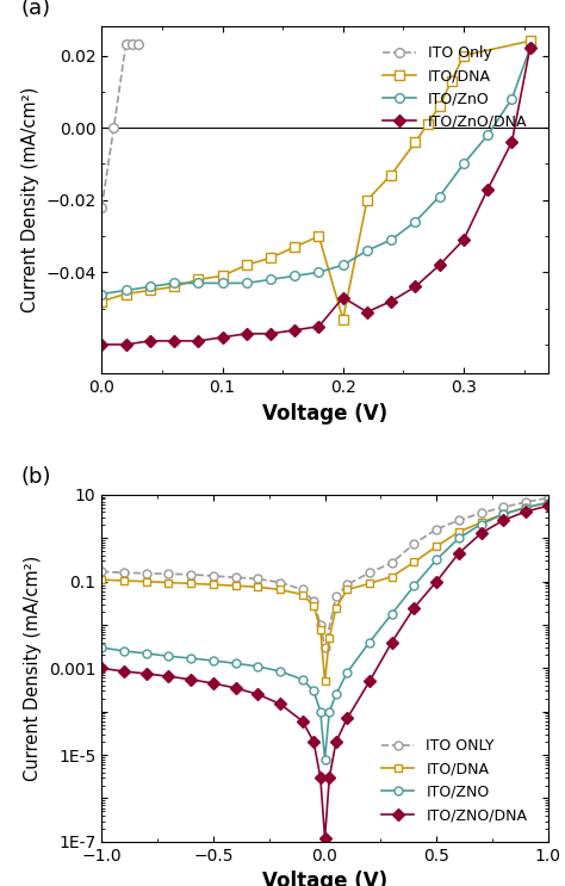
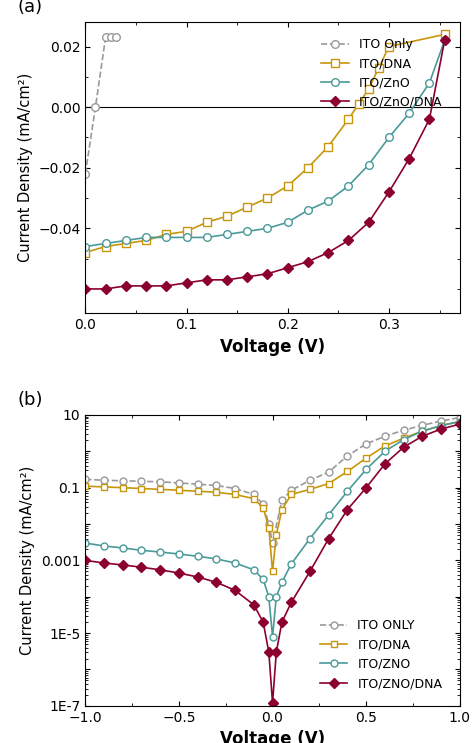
ITO/DNA/0.2: -0.053 -> -0.026
ITO/ZnO/DNA/0.2: -0.047 -> -0.053
ITO/ZnO/DNA/0.3: -0.031 -> -0.028
